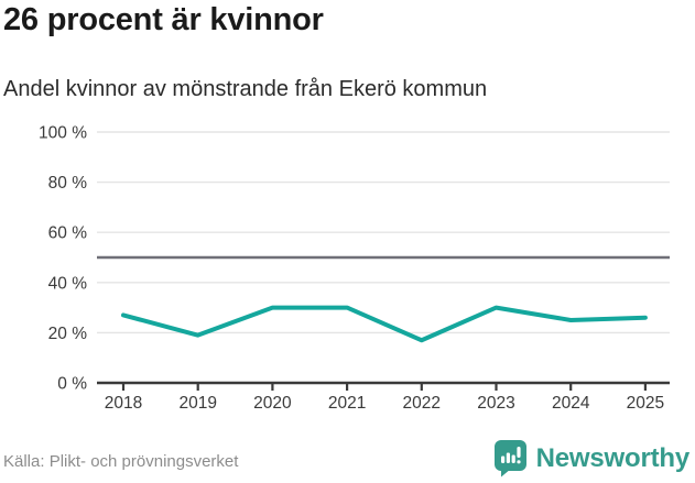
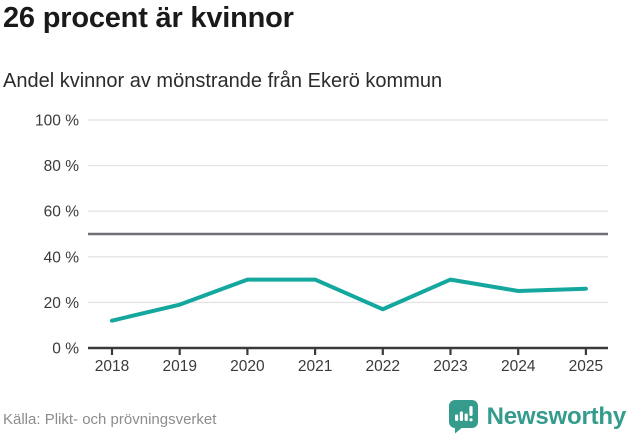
2018: 27% -> 12%
